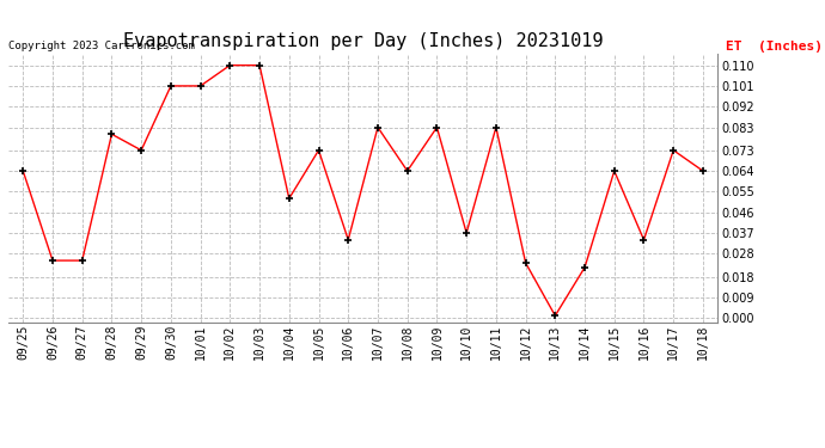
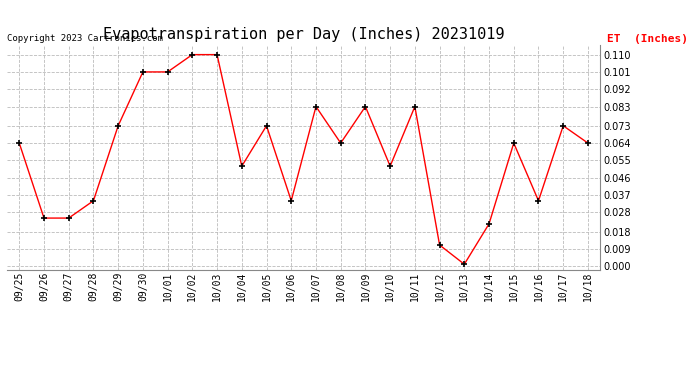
09/28: 0.080 -> 0.034
10/10: 0.037 -> 0.052
10/12: 0.024 -> 0.011
